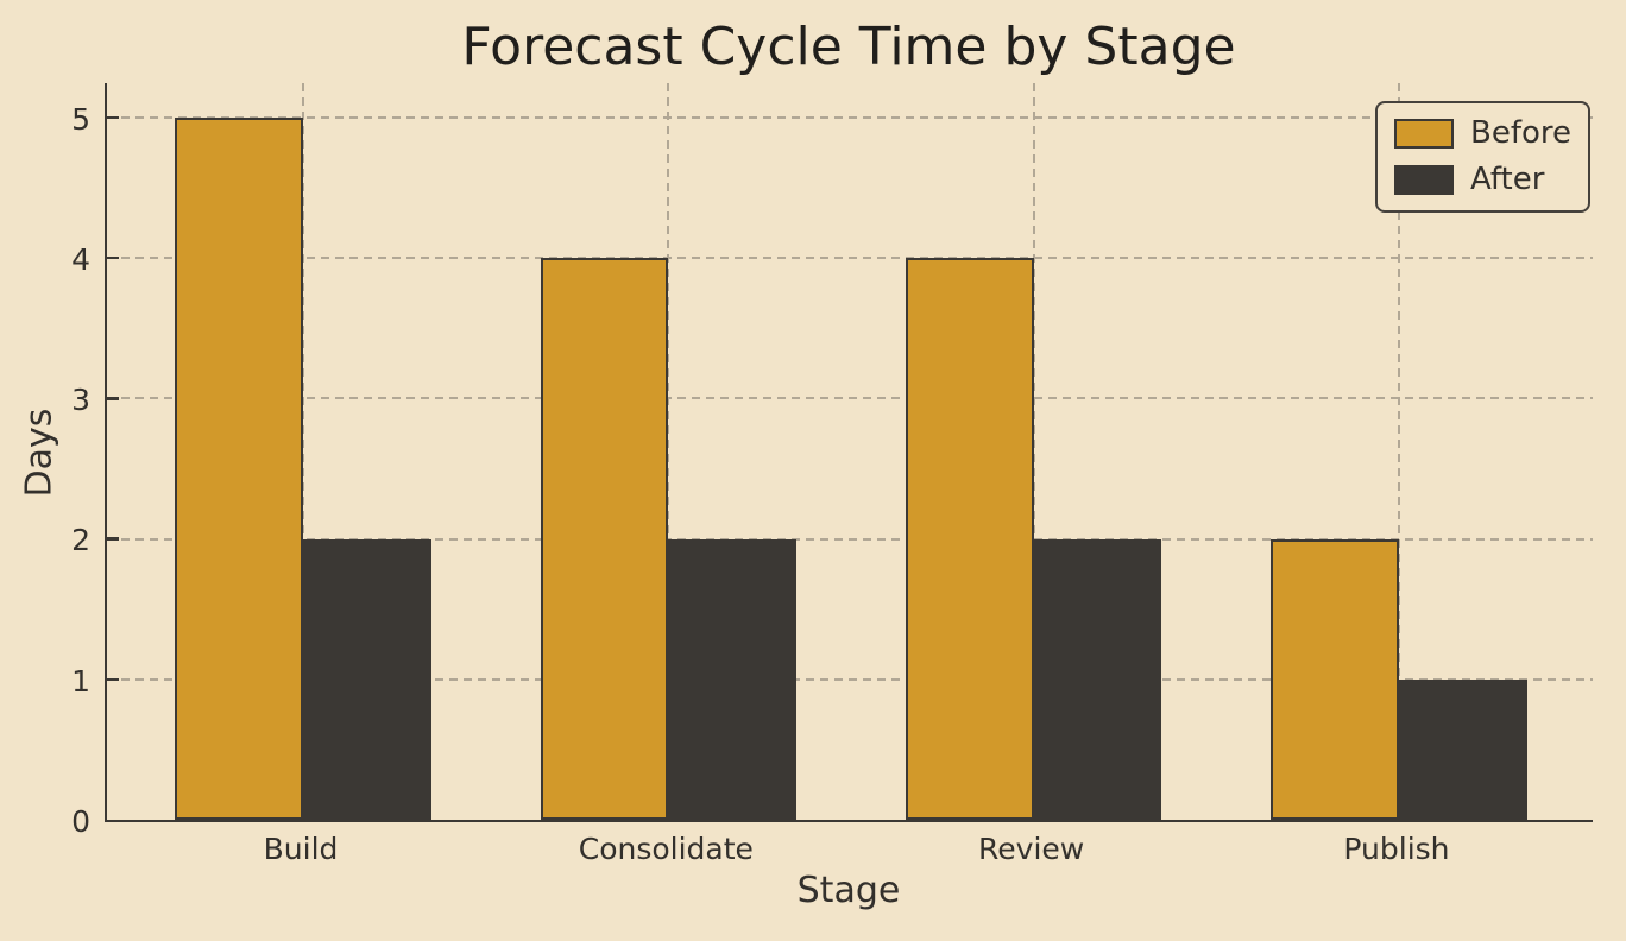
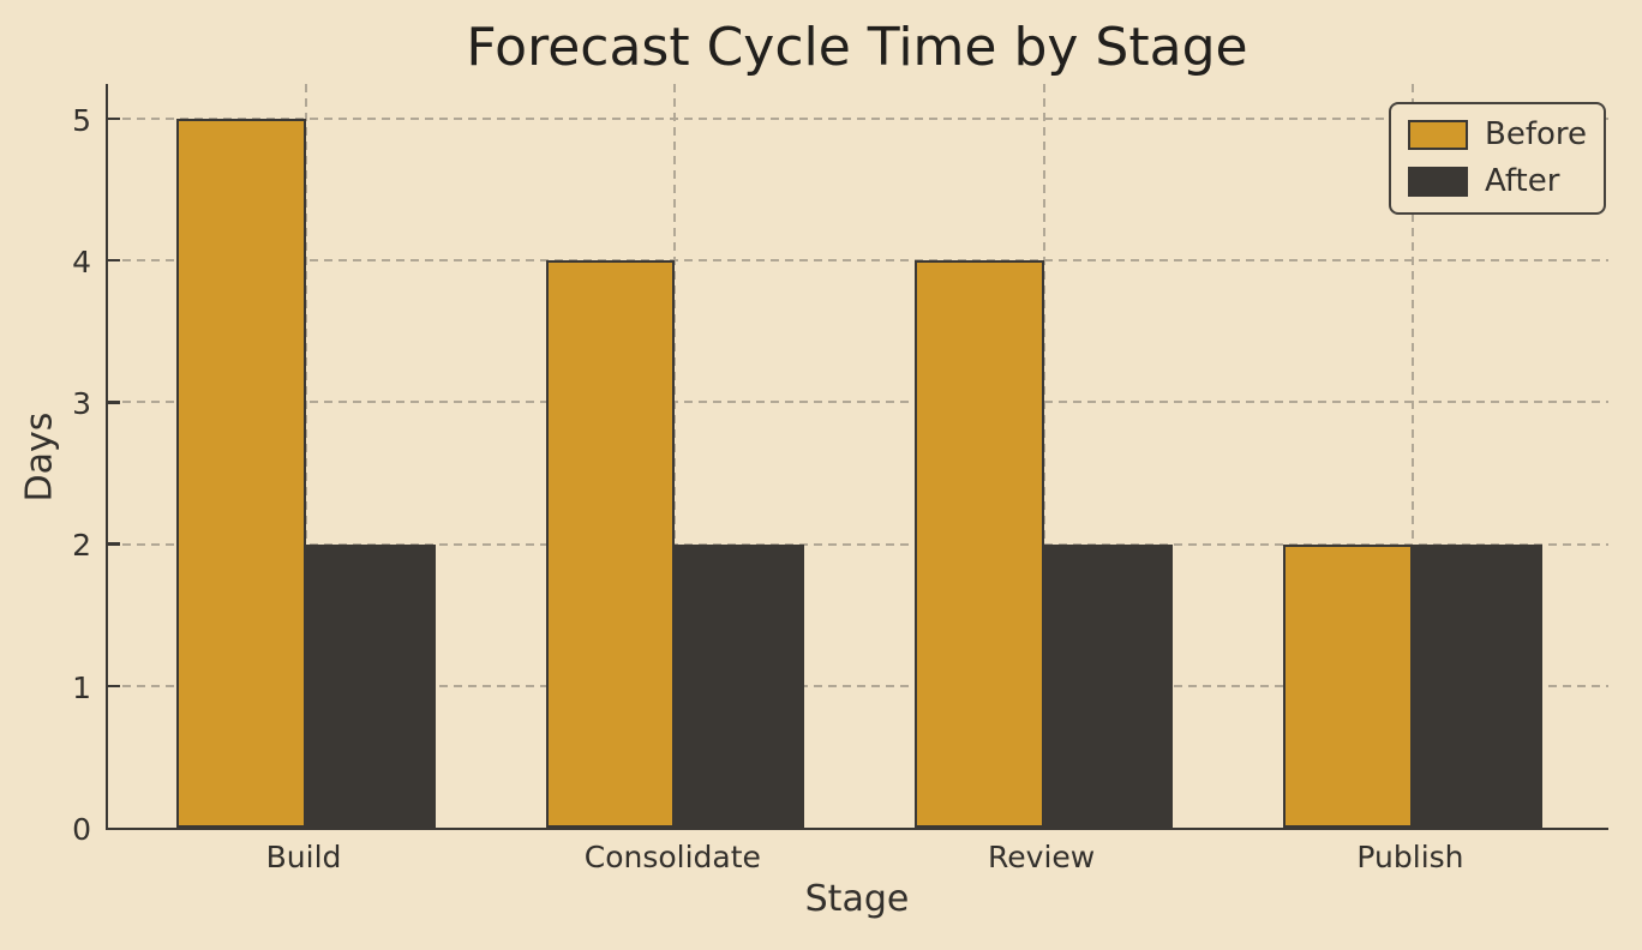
After/Publish: 1 -> 2
